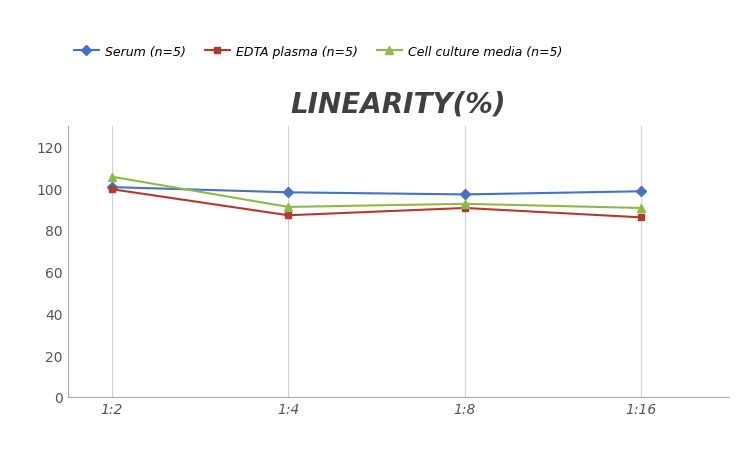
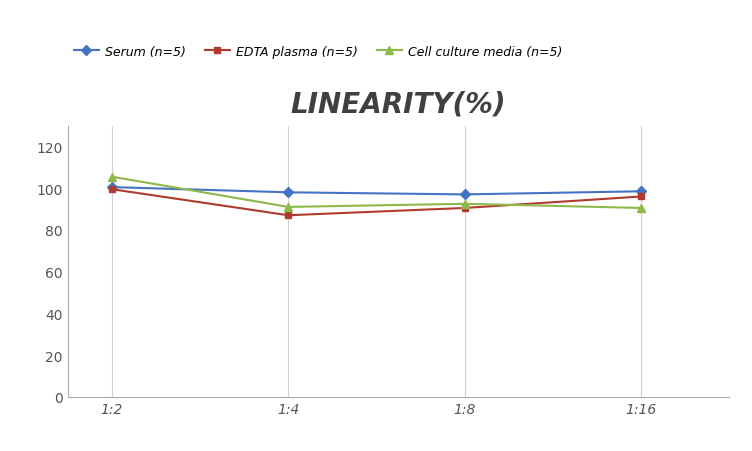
EDTA plasma (n=5)/1:16: 86.0 -> 96.0
